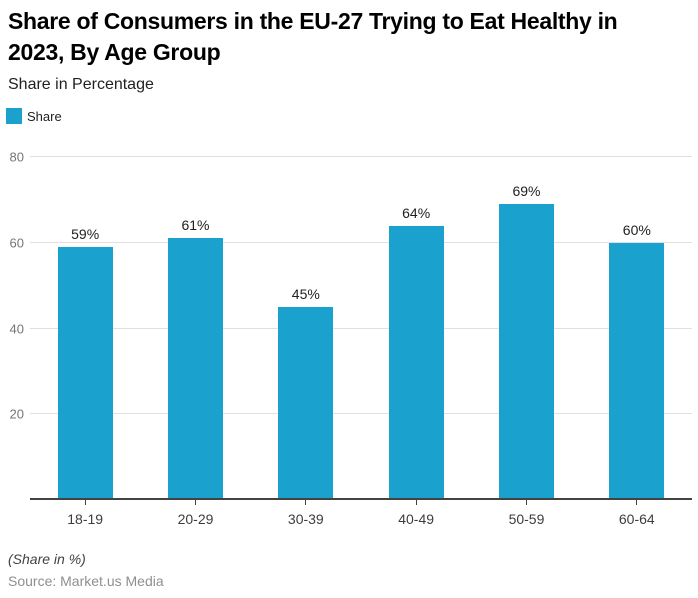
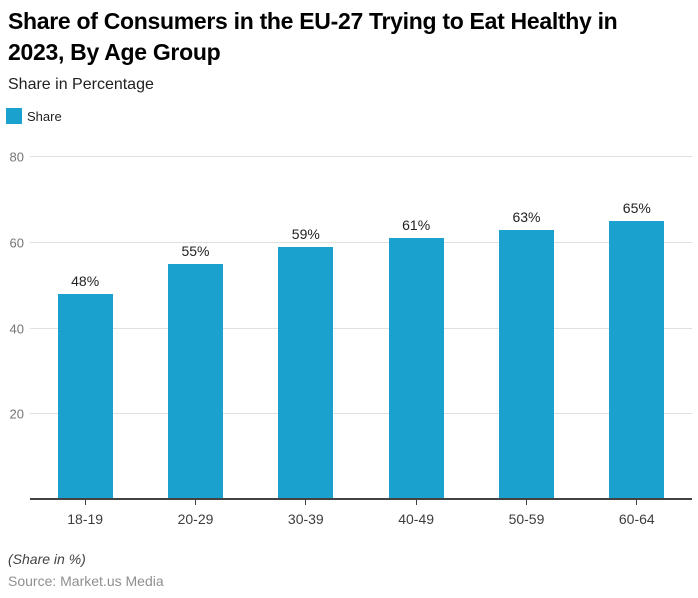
18-19: 59% -> 48%
20-29: 61% -> 55%
30-39: 45% -> 59%
40-49: 64% -> 61%
50-59: 69% -> 63%
60-64: 60% -> 65%
